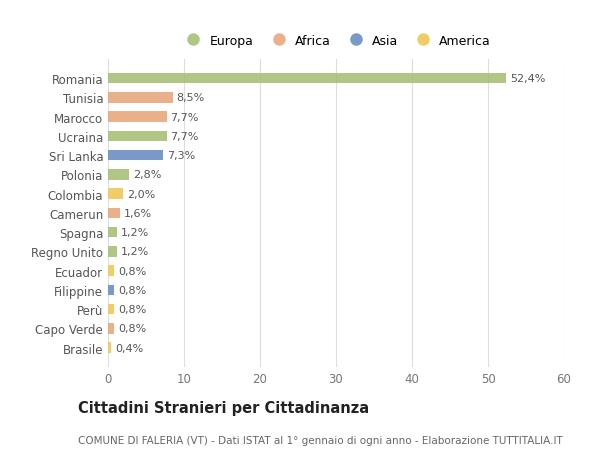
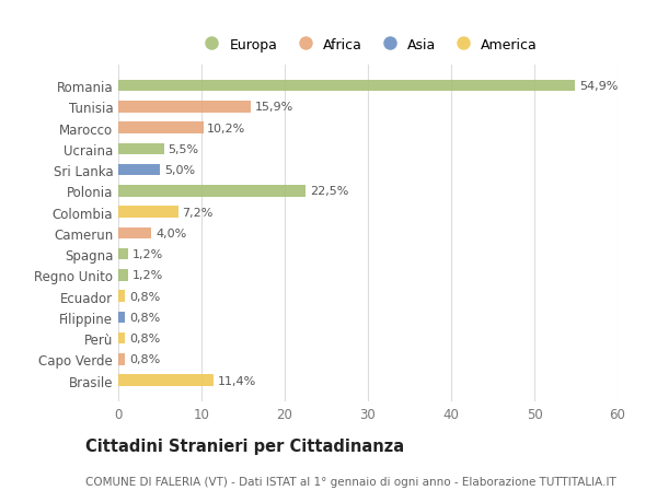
Romania: 52,4% -> 54,9%
Tunisia: 8,5% -> 15,9%
Marocco: 7,7% -> 10,2%
Ucraina: 7,7% -> 5,5%
Sri Lanka: 7,3% -> 5,0%
Polonia: 2,8% -> 22,5%
Colombia: 2,0% -> 7,2%
Camerun: 1,6% -> 4,0%
Brasile: 0,4% -> 11,4%
